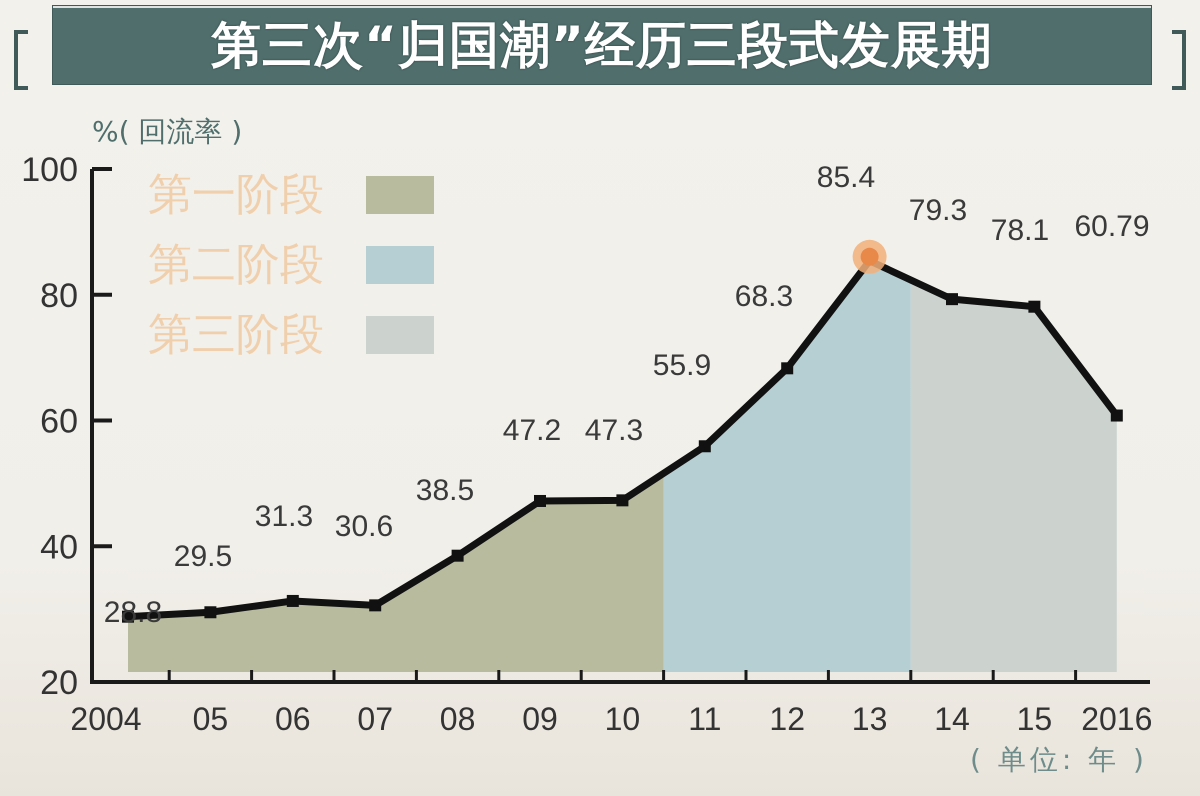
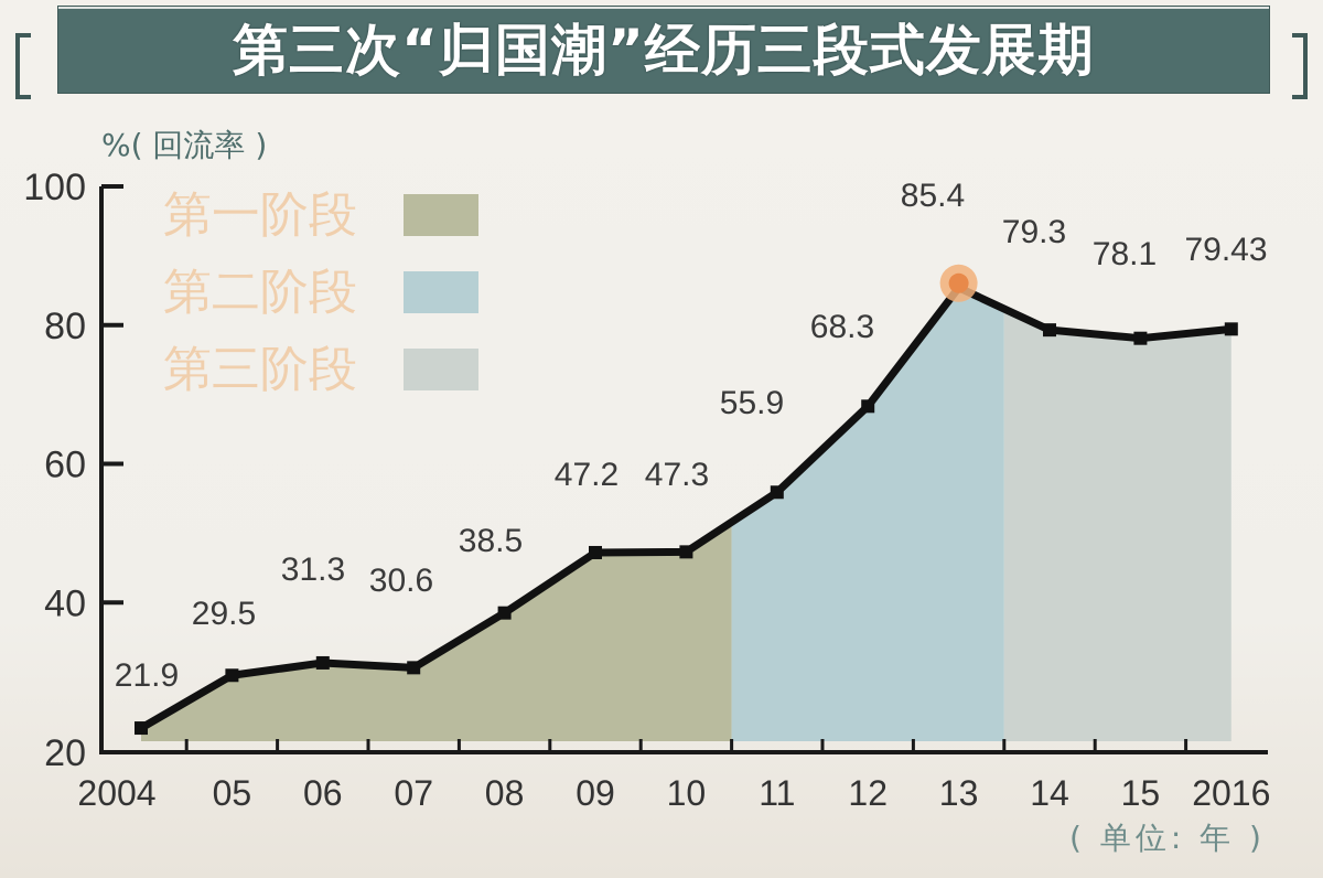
2004: 28.8 -> 21.9
2016: 60.79 -> 79.43
